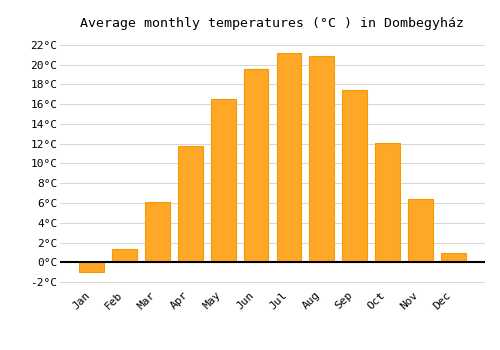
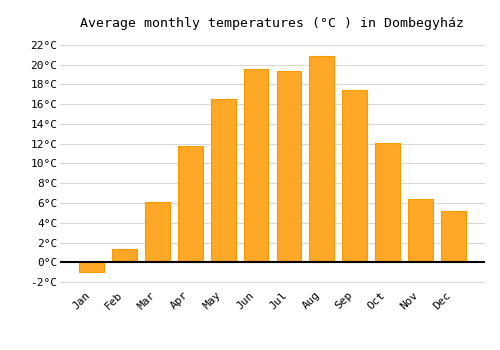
Jul: 21.2°C -> 19.4°C
Dec: 0.9°C -> 5.2°C
